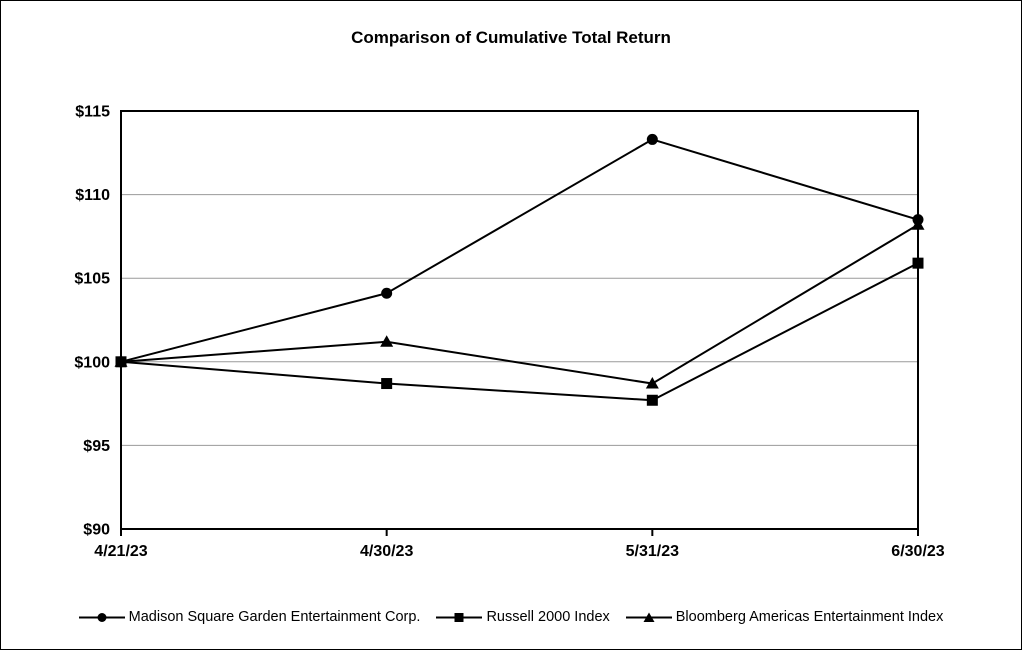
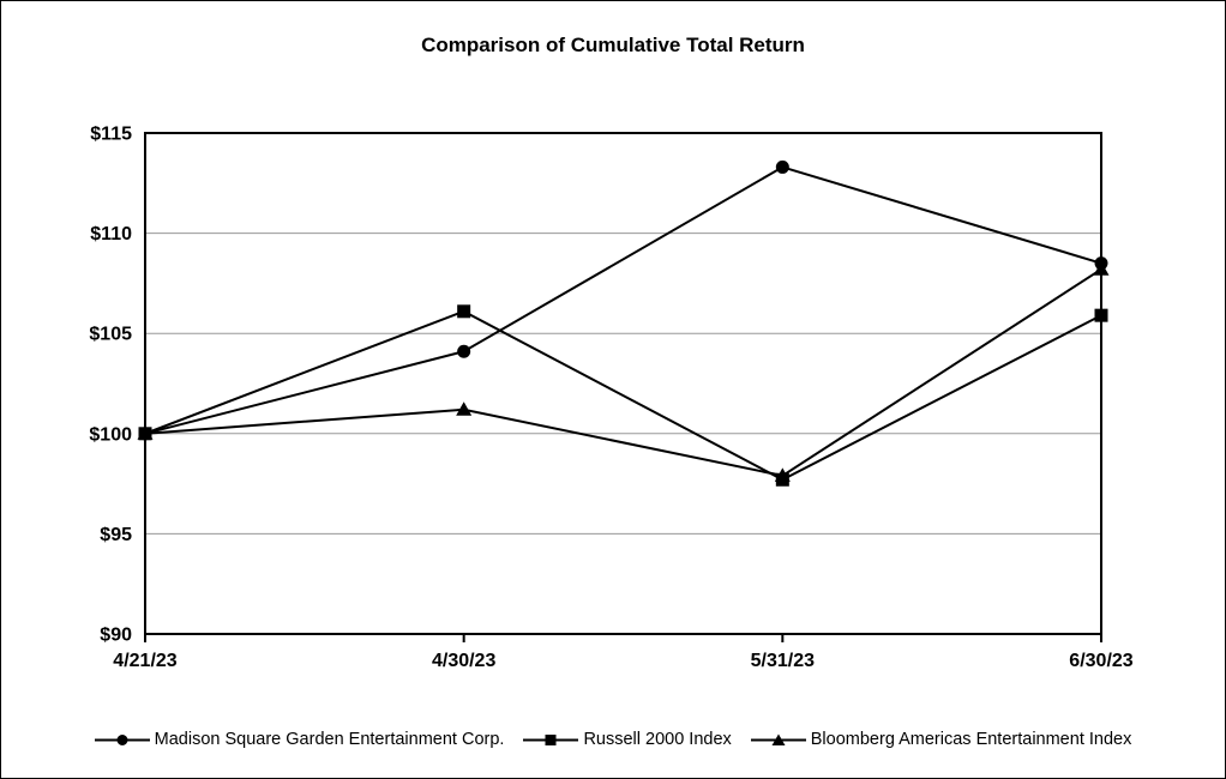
Russell 2000 Index/4/30/23: $98.7 -> $106.1
Bloomberg Americas Entertainment Index/5/31/23: $98.7 -> $97.9
